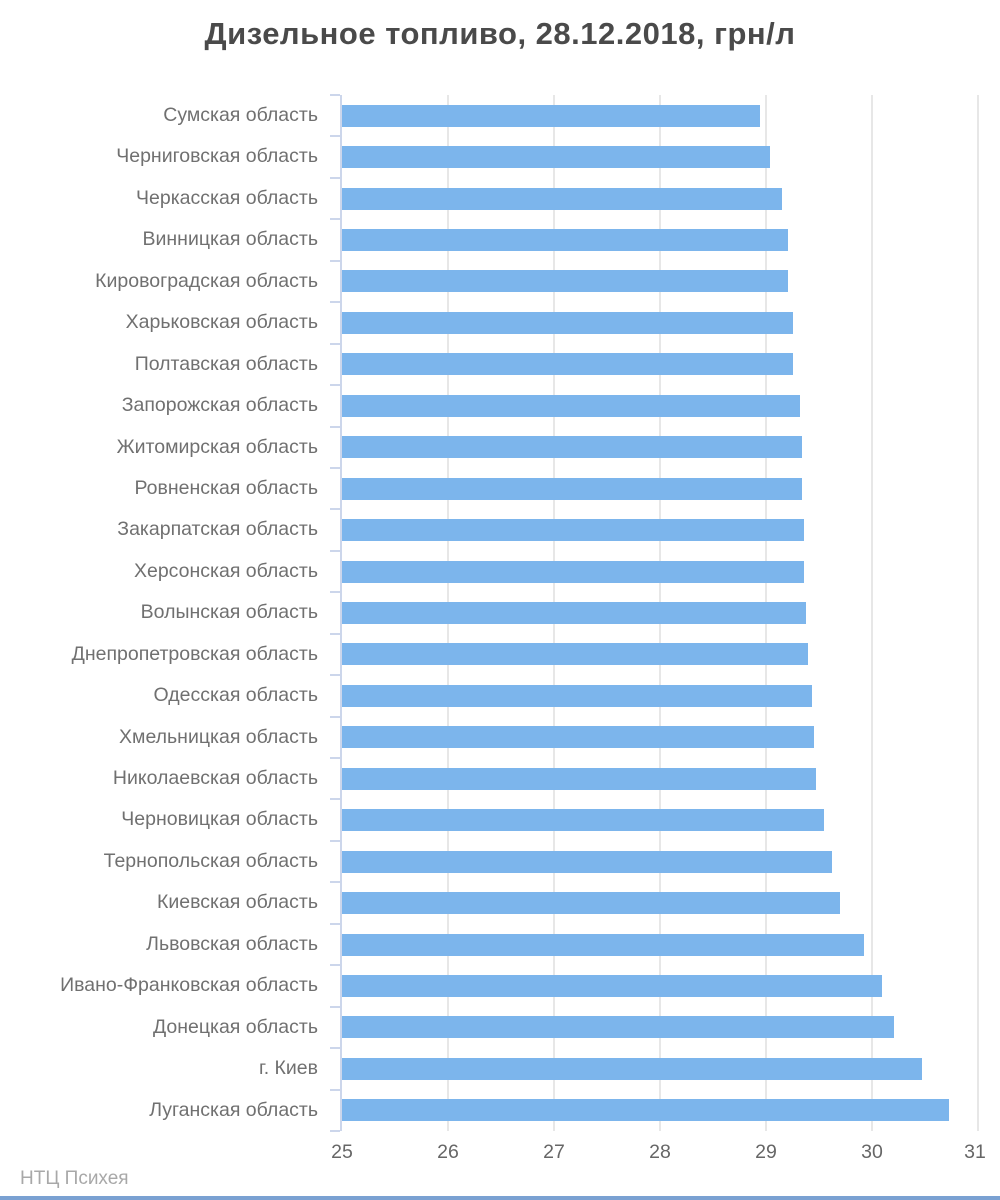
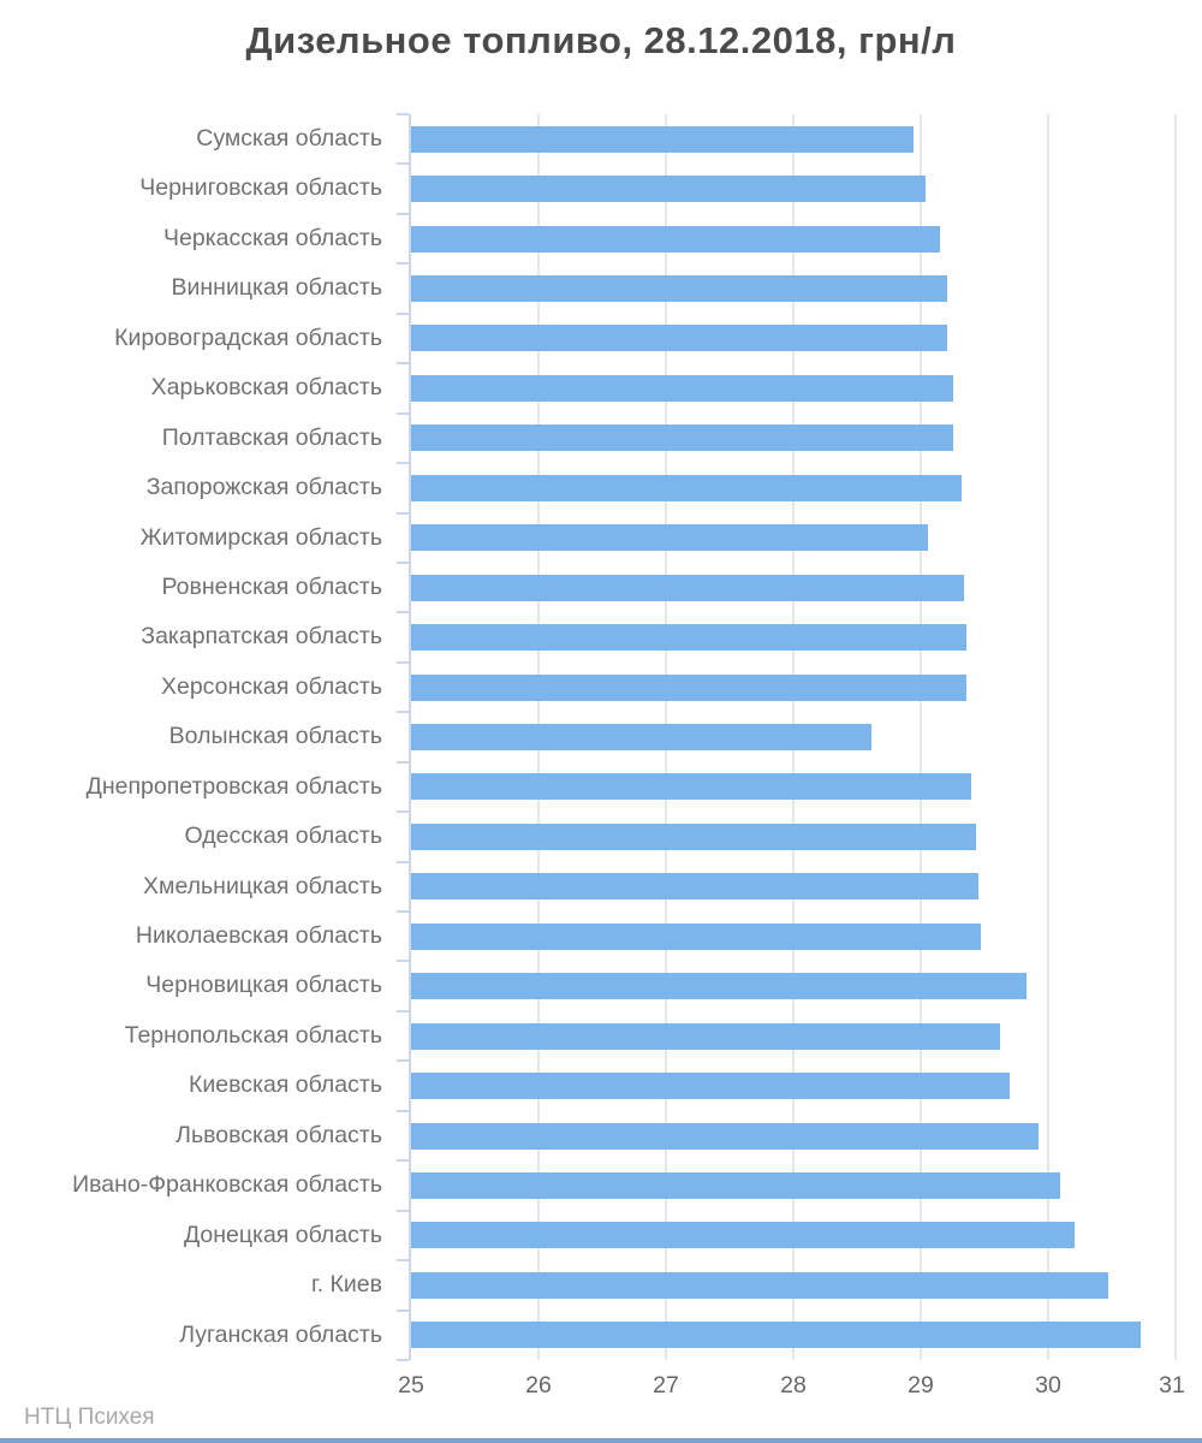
Житомирская область: 29.34 -> 29.06
Волынская область: 29.38 -> 28.61
Черновицкая область: 29.55 -> 29.83
